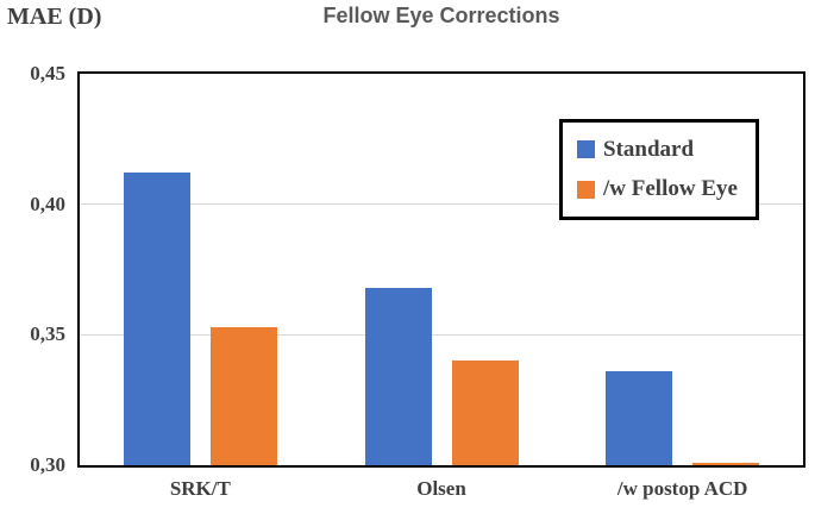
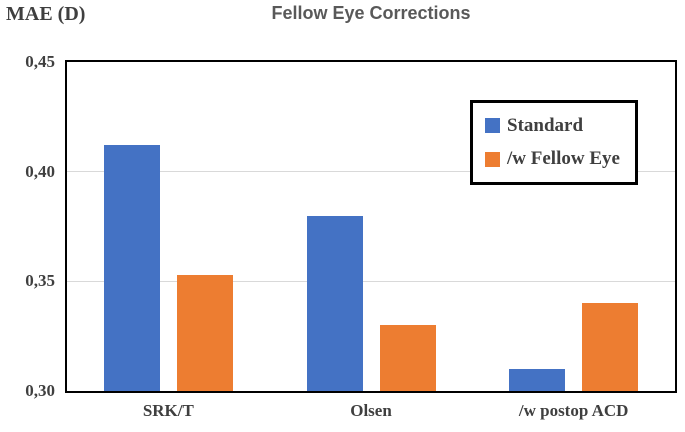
Standard/Olsen: 0,37 -> 0,38
/w Fellow Eye/Olsen: 0,34 -> 0,33
Standard//w postop ACD: 0,34 -> 0,31
/w Fellow Eye//w postop ACD: 0,30 -> 0,34
